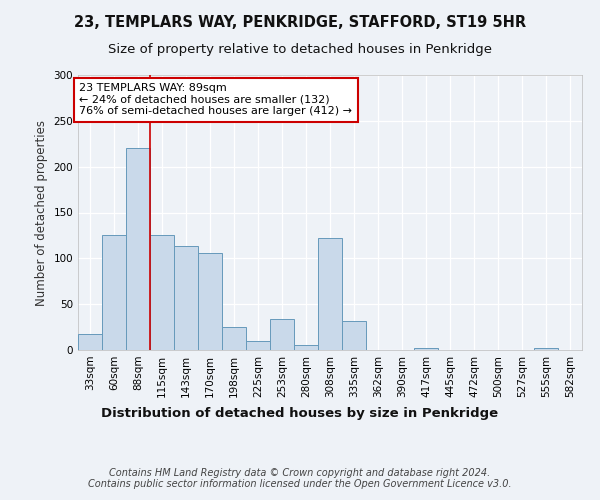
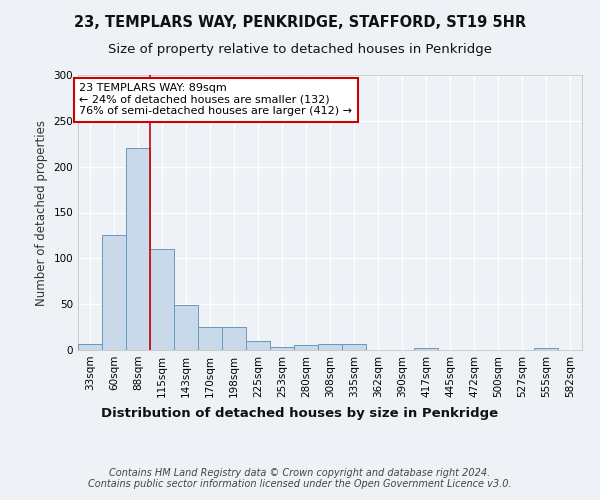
33sqm: 18 -> 7
115sqm: 126 -> 110
143sqm: 114 -> 49
170sqm: 106 -> 25
253sqm: 34 -> 3
308sqm: 122 -> 7
335sqm: 32 -> 7
